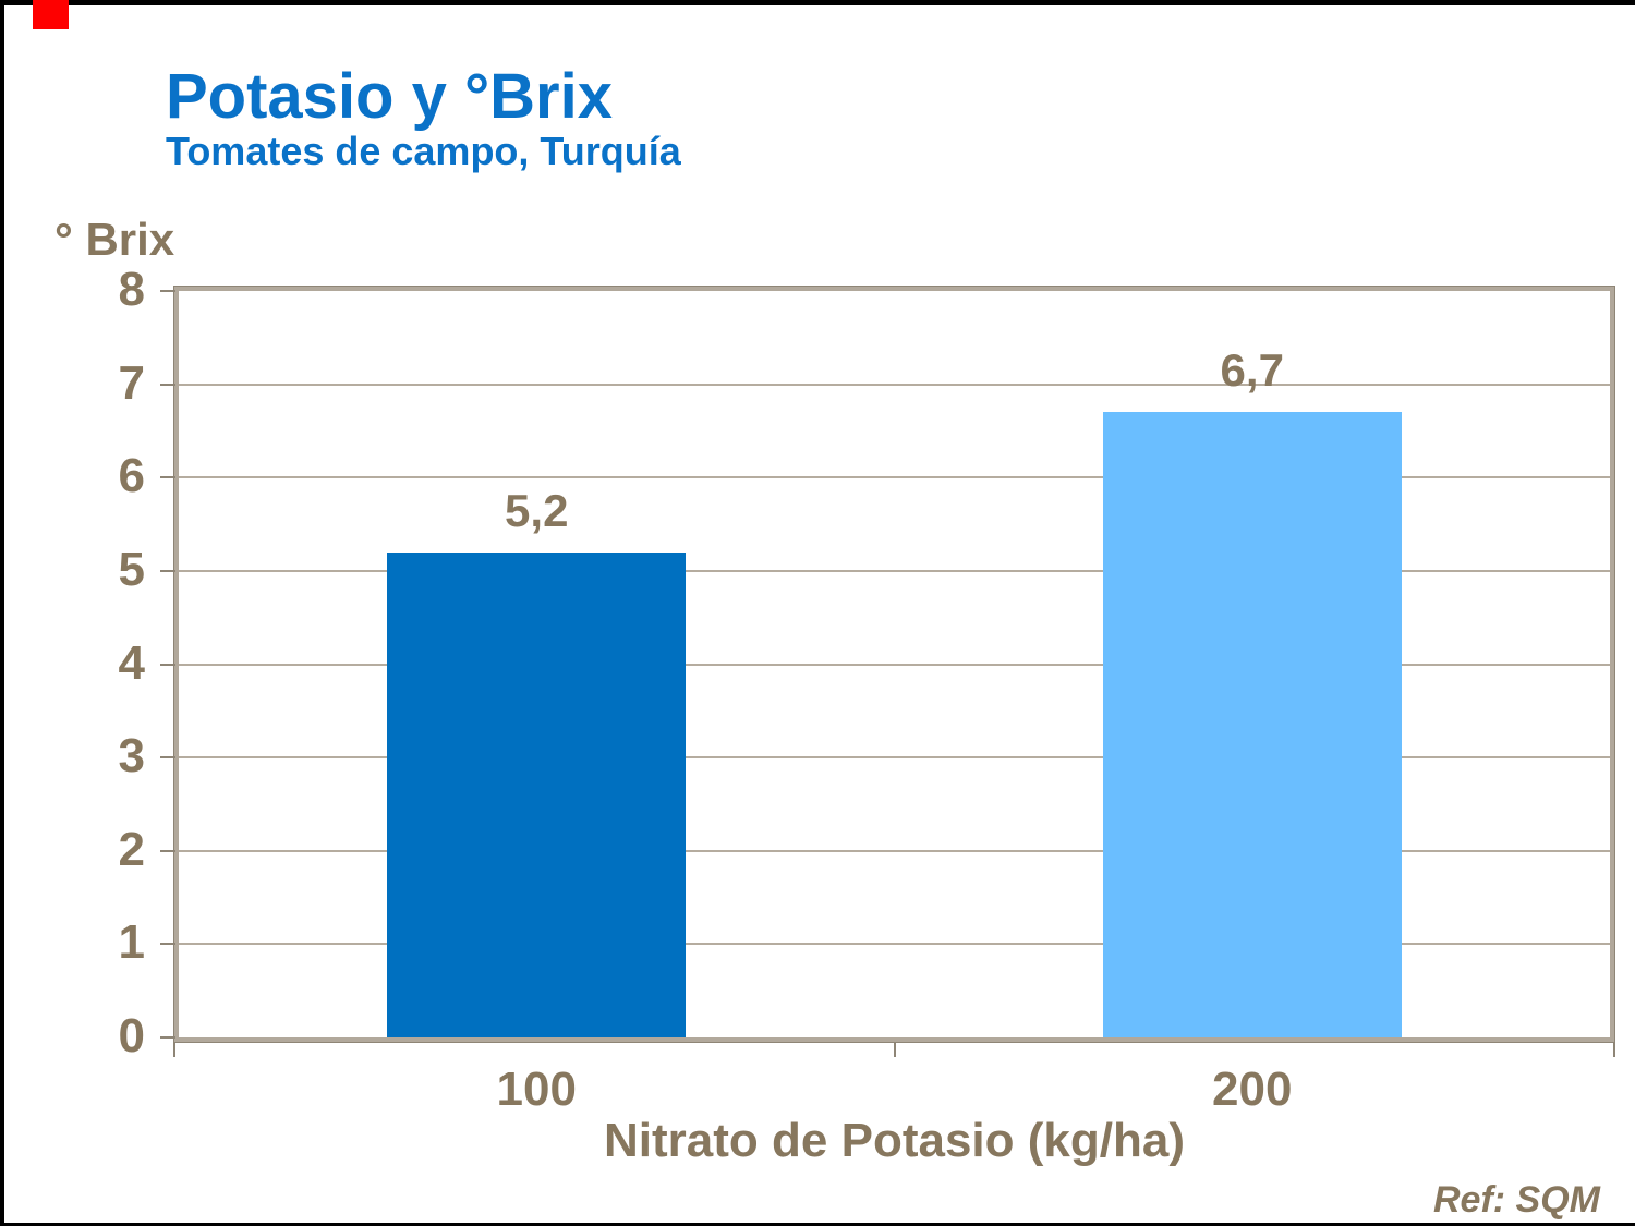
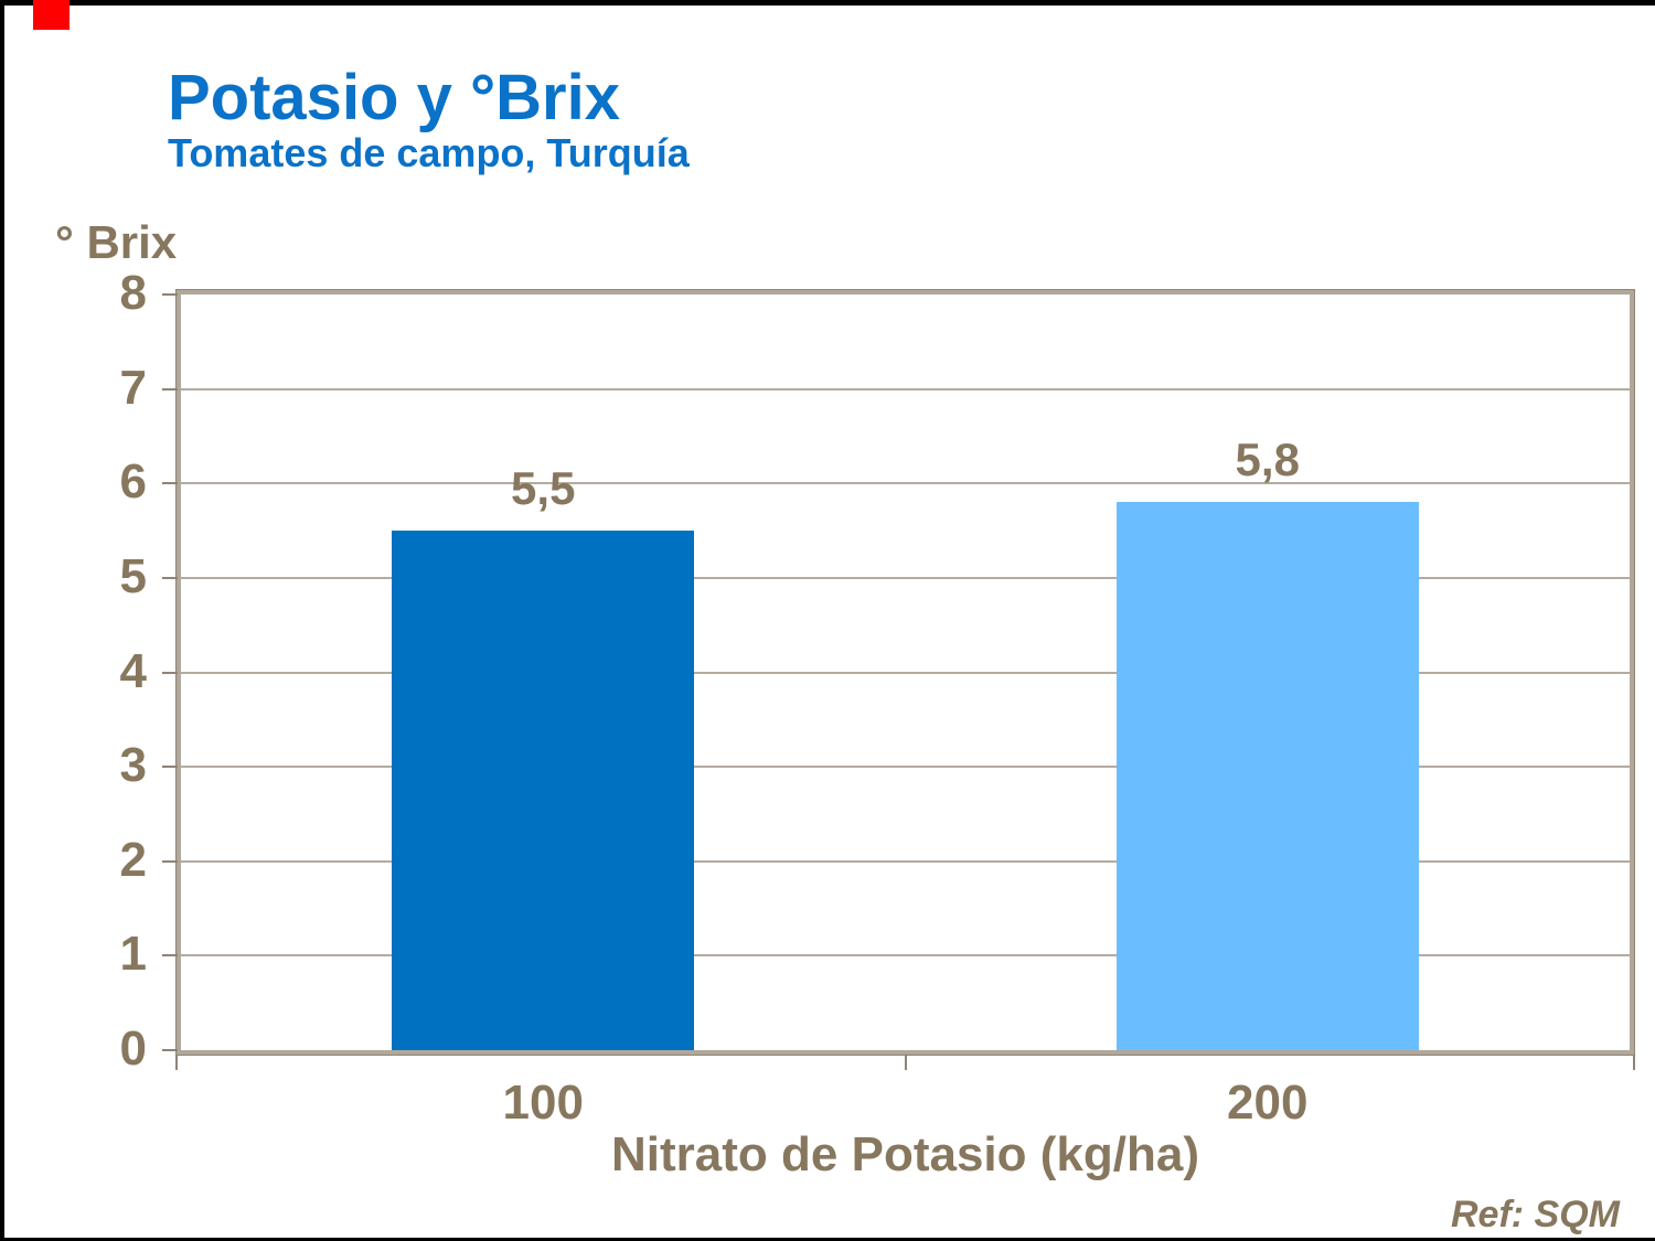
100: 5,2 -> 5,5
200: 6,7 -> 5,8
